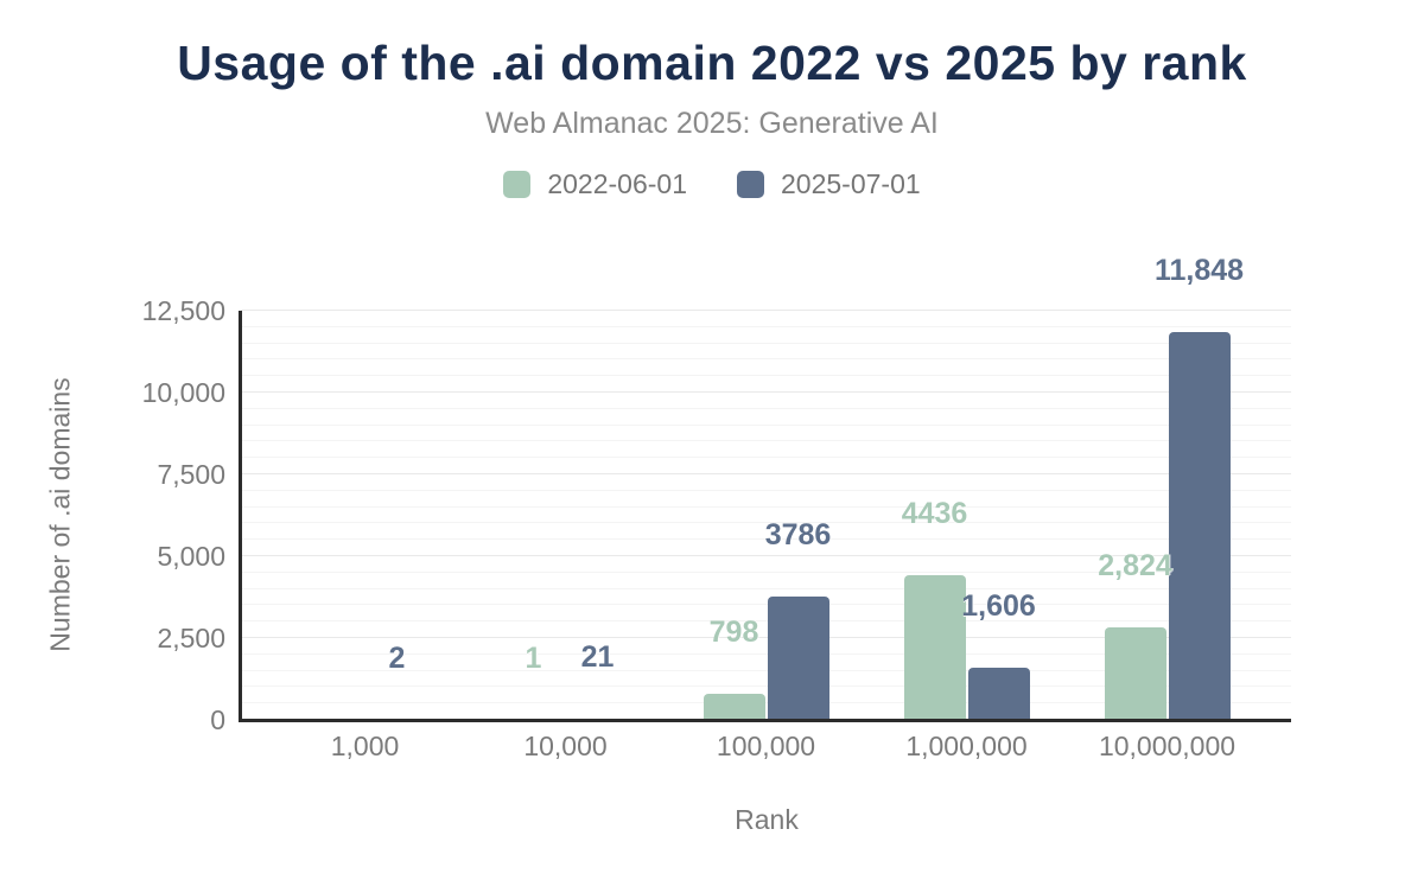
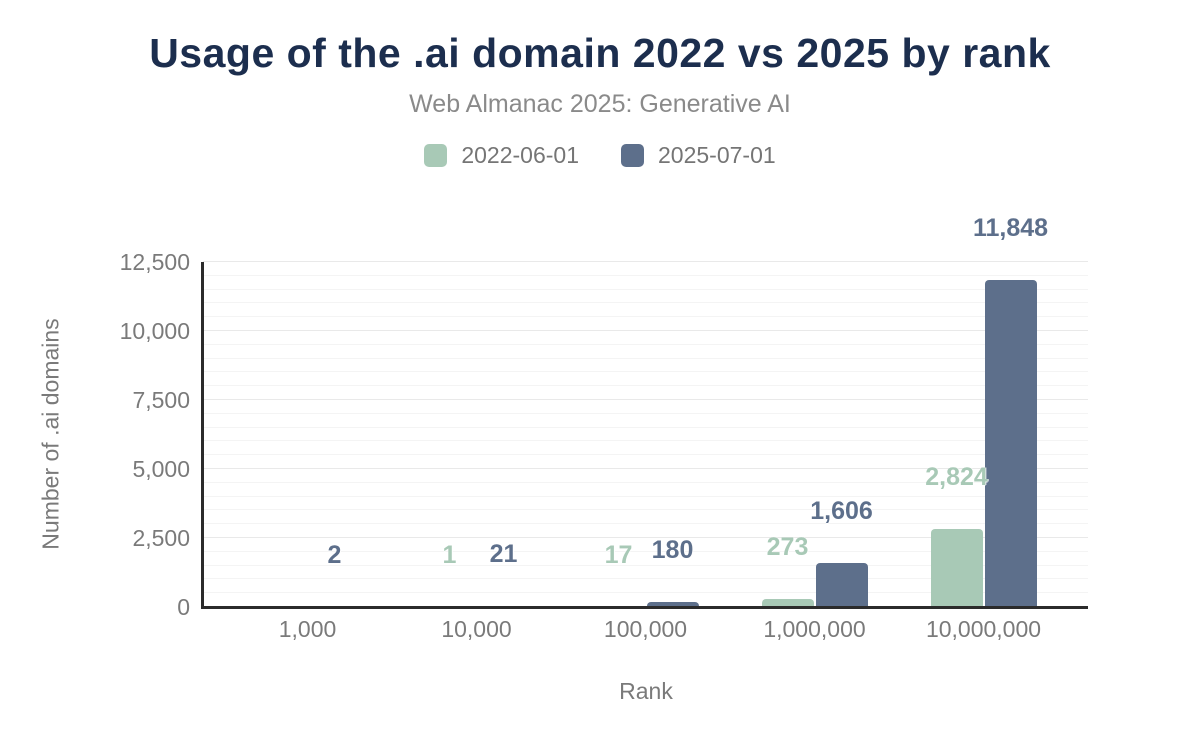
2022-06-01/100,000: 798 -> 17
2025-07-01/100,000: 3786 -> 180
2022-06-01/1,000,000: 4436 -> 273
